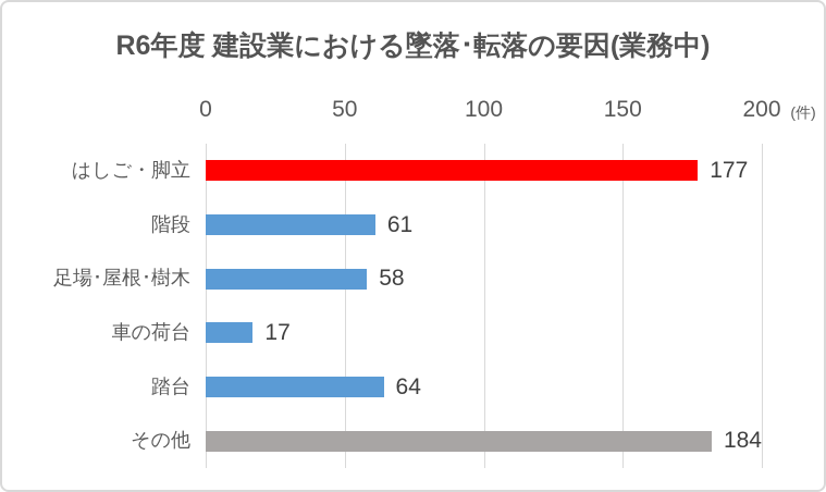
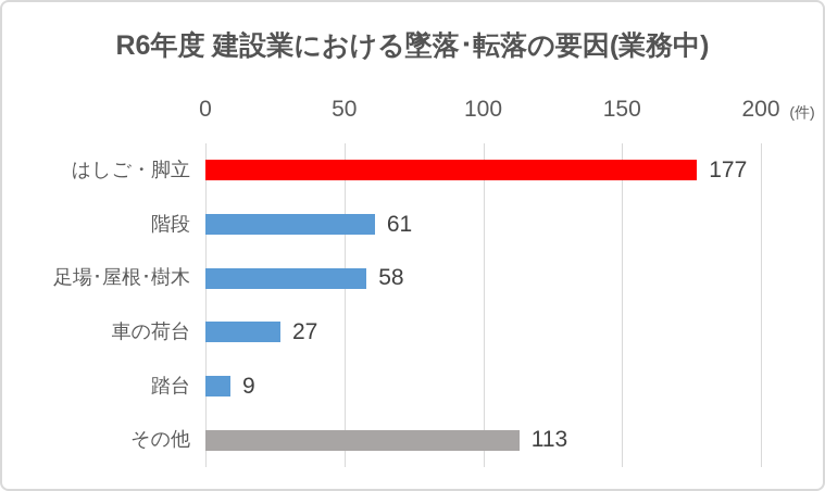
車の荷台: 17 -> 27
踏台: 64 -> 9
その他: 184 -> 113
